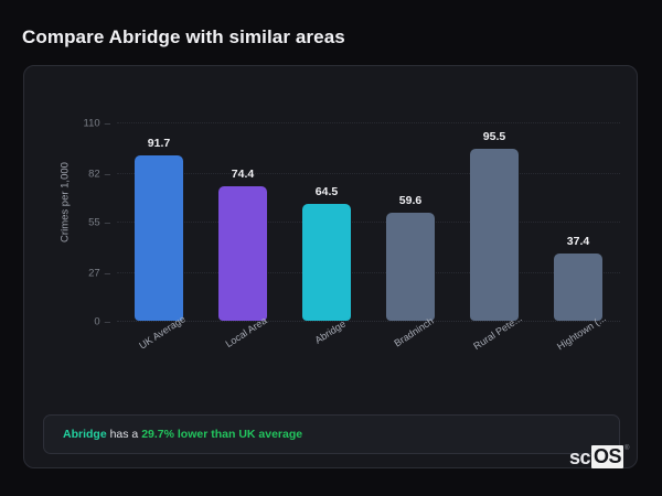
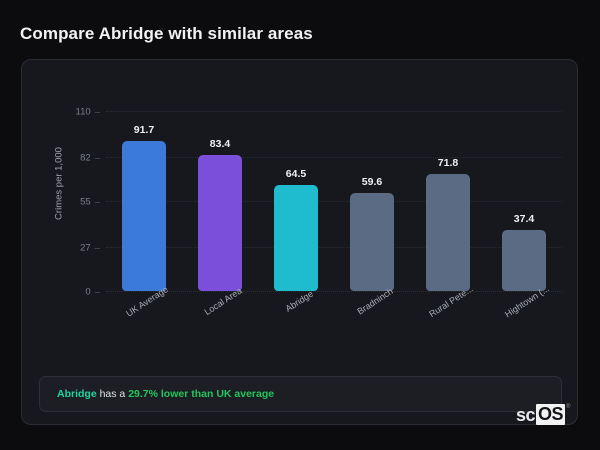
Local Area: 74.4 -> 83.4
Rural Pete...: 95.5 -> 71.8
